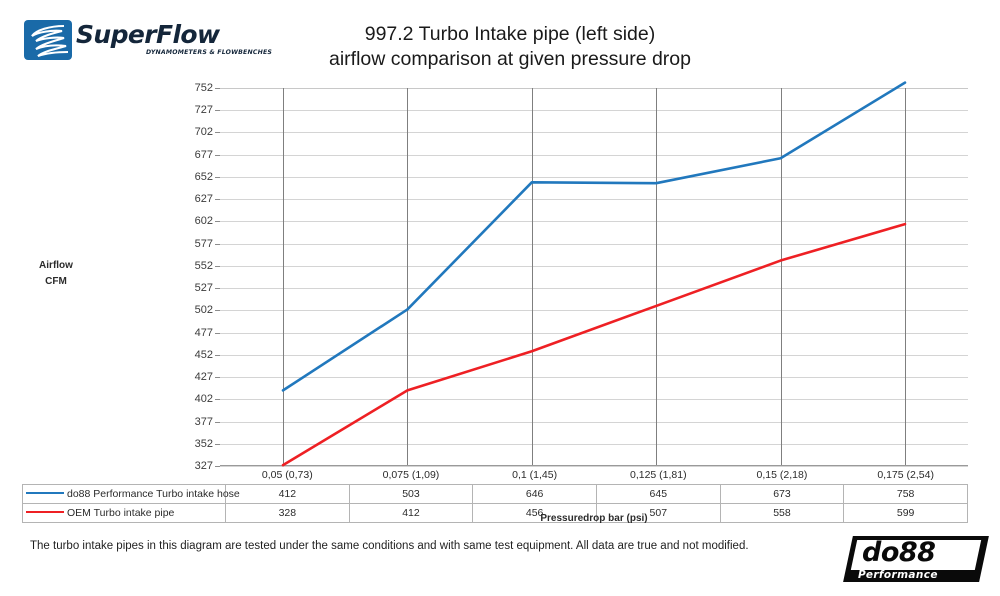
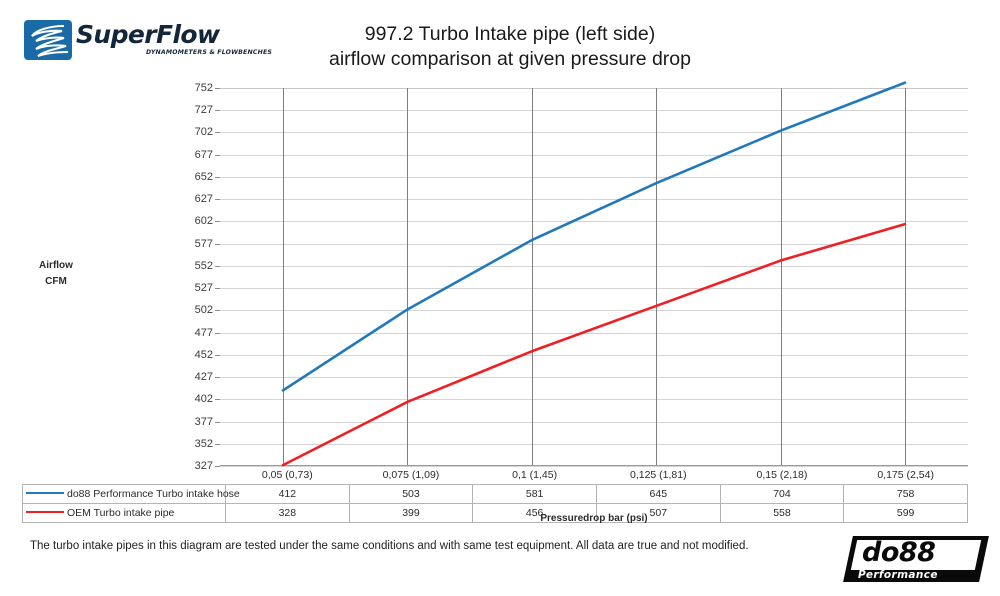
OEM Turbo intake pipe/0,075 (1,09): 412 -> 399
do88 Performance Turbo intake hose/0,1 (1,45): 646 -> 581
do88 Performance Turbo intake hose/0,15 (2,18): 673 -> 704
